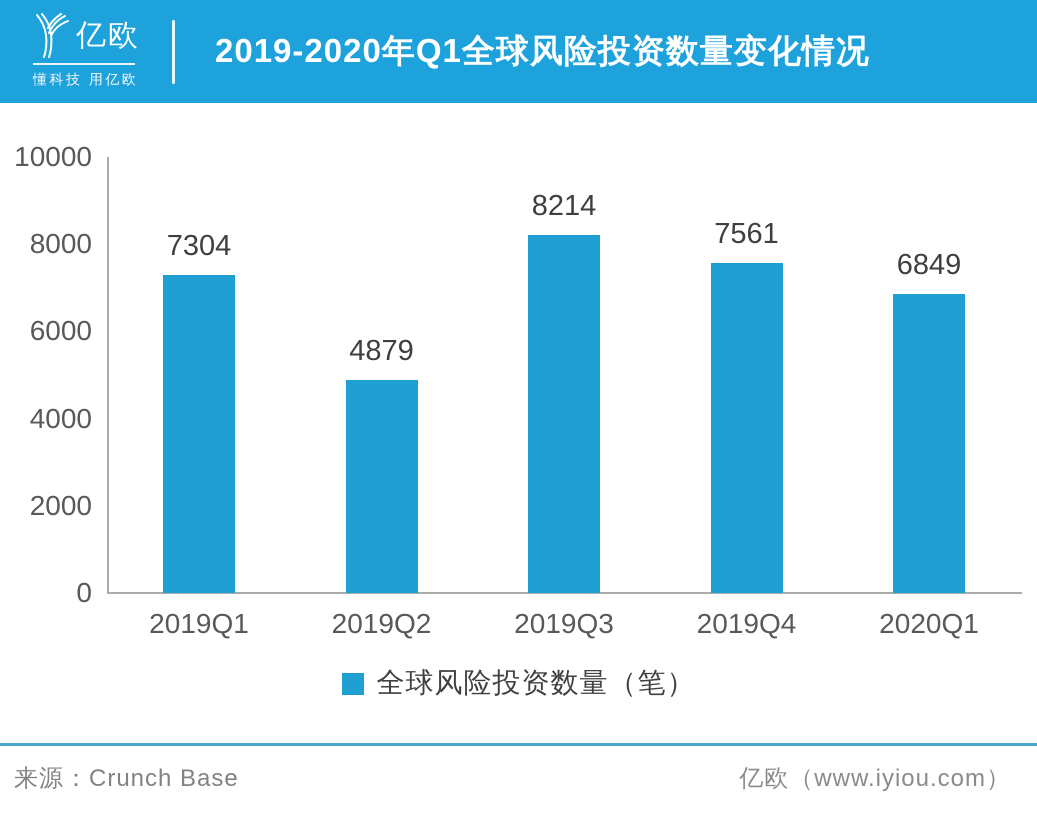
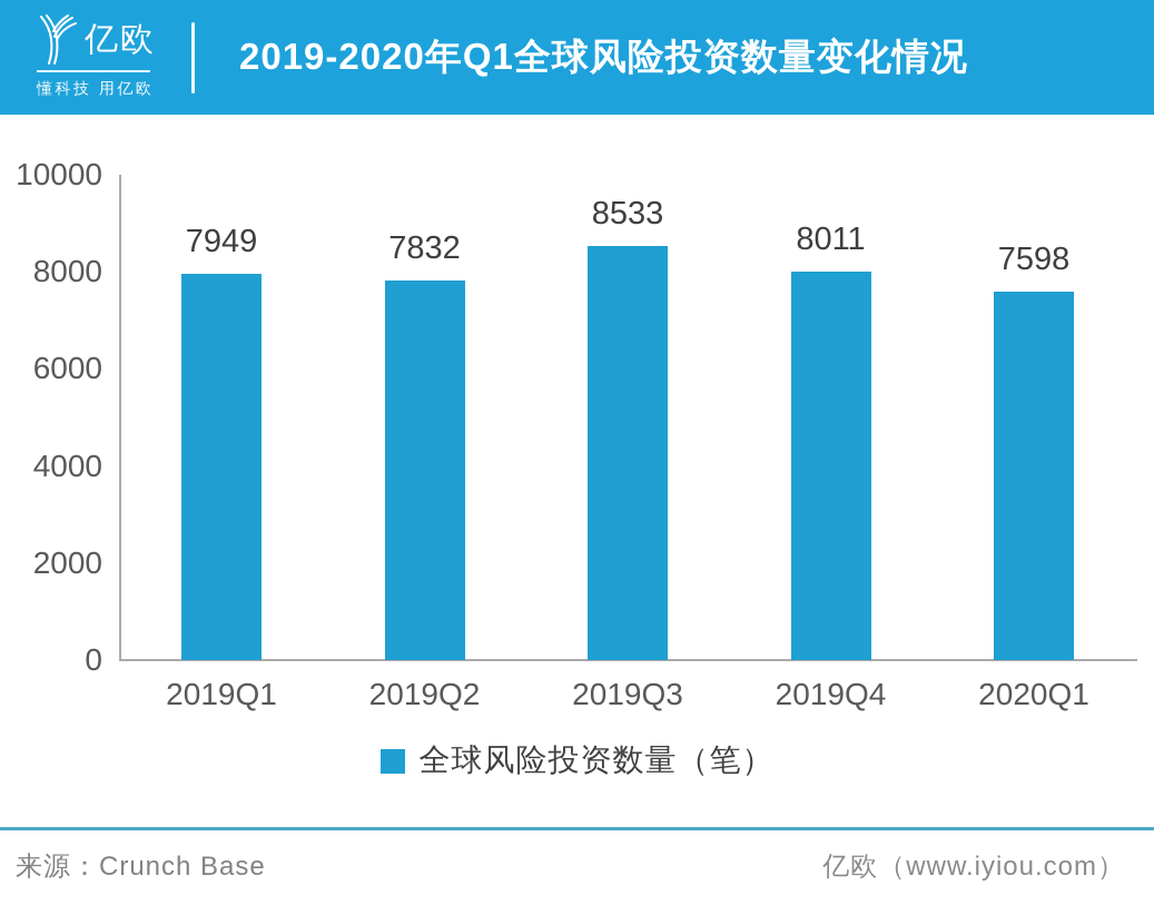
2019Q1: 7304 -> 7949
2019Q2: 4879 -> 7832
2019Q3: 8214 -> 8533
2019Q4: 7561 -> 8011
2020Q1: 6849 -> 7598
